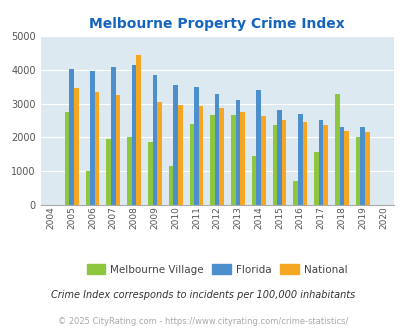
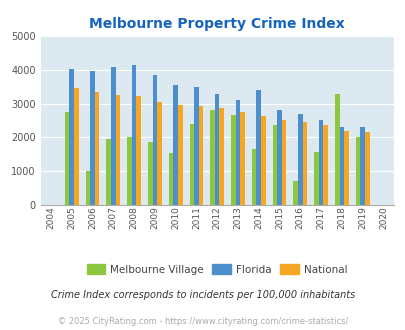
National/2008: 4450 -> 3230
Melbourne Village/2010: 1150 -> 1520
Melbourne Village/2012: 2650 -> 2820
Melbourne Village/2014: 1450 -> 1660
